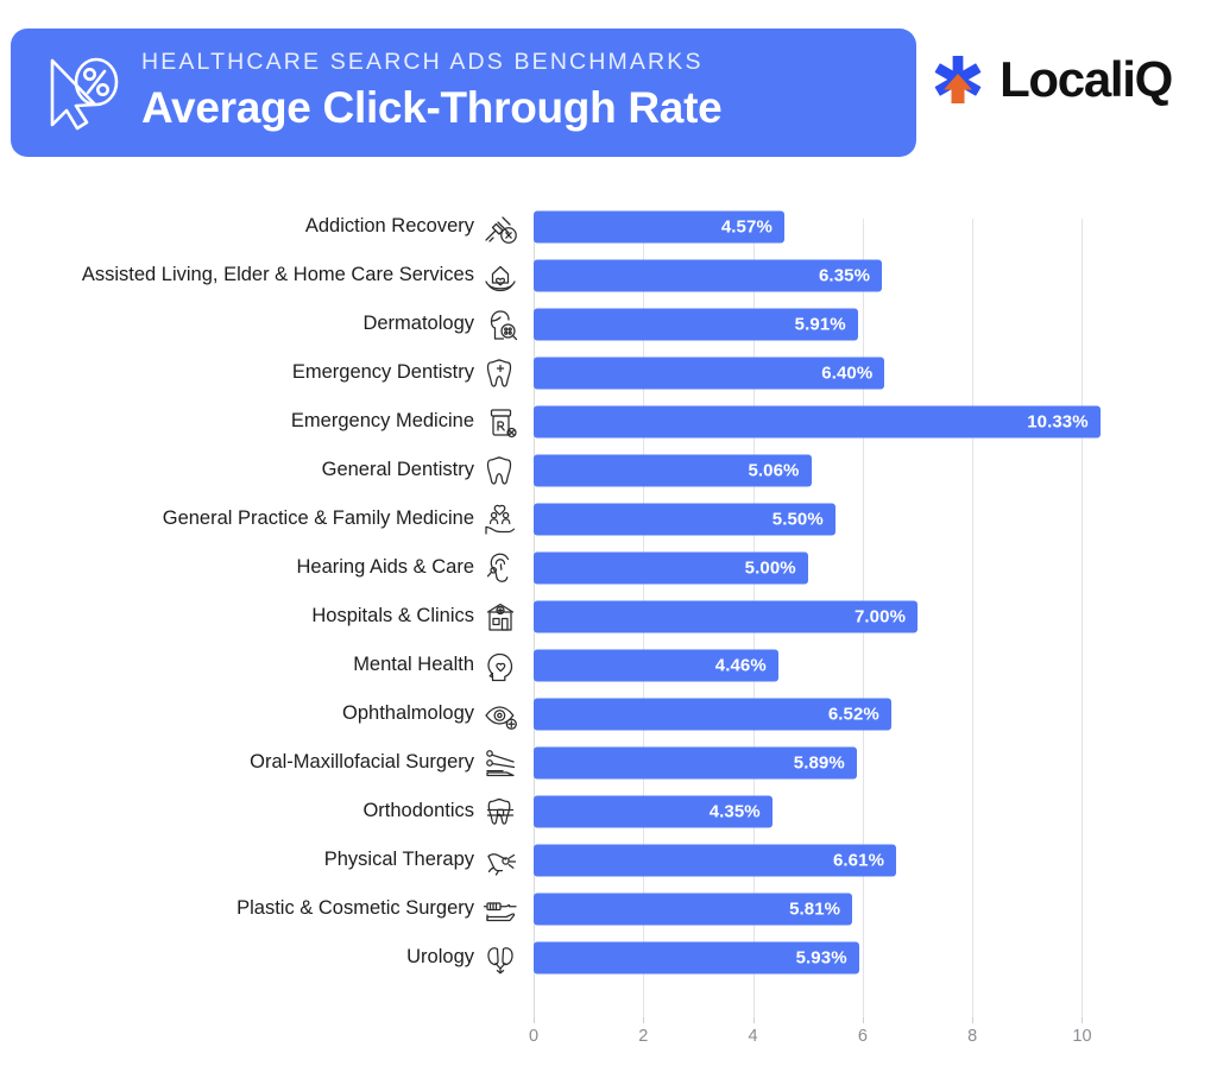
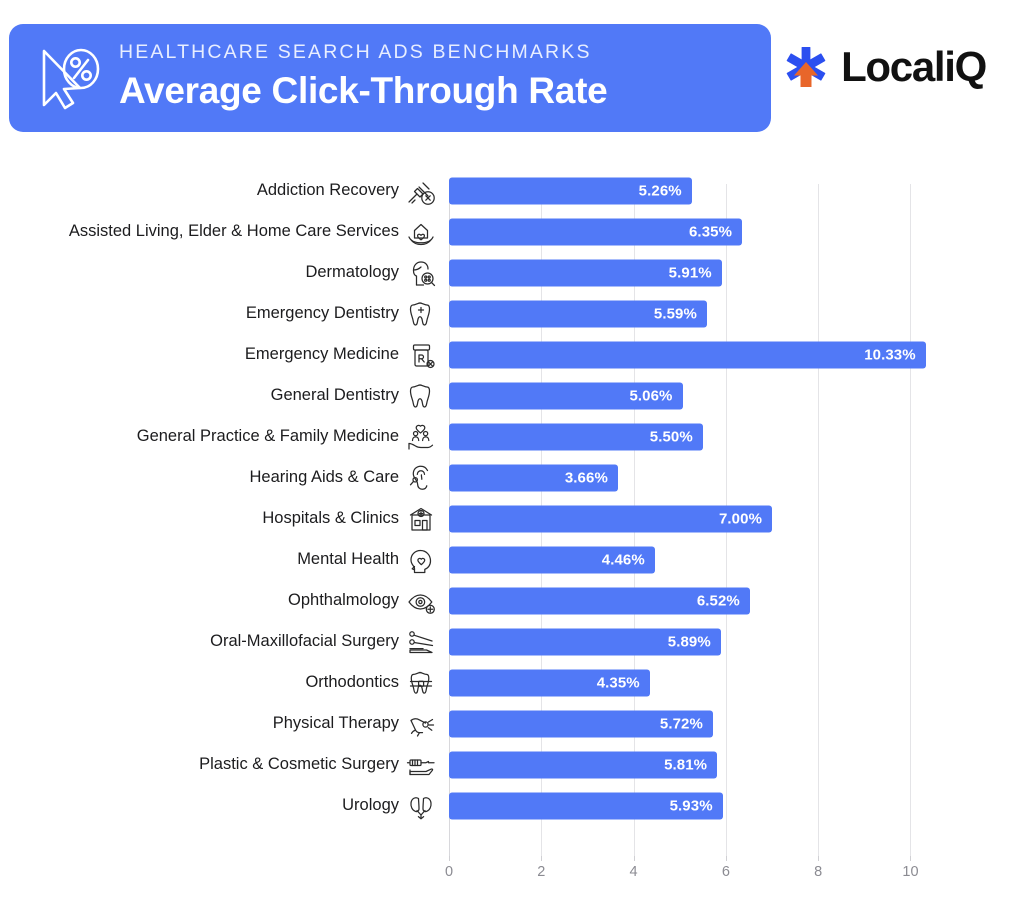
Addiction Recovery: 4.57% -> 5.26%
Emergency Dentistry: 6.40% -> 5.59%
Hearing Aids & Care: 5.00% -> 3.66%
Physical Therapy: 6.61% -> 5.72%
